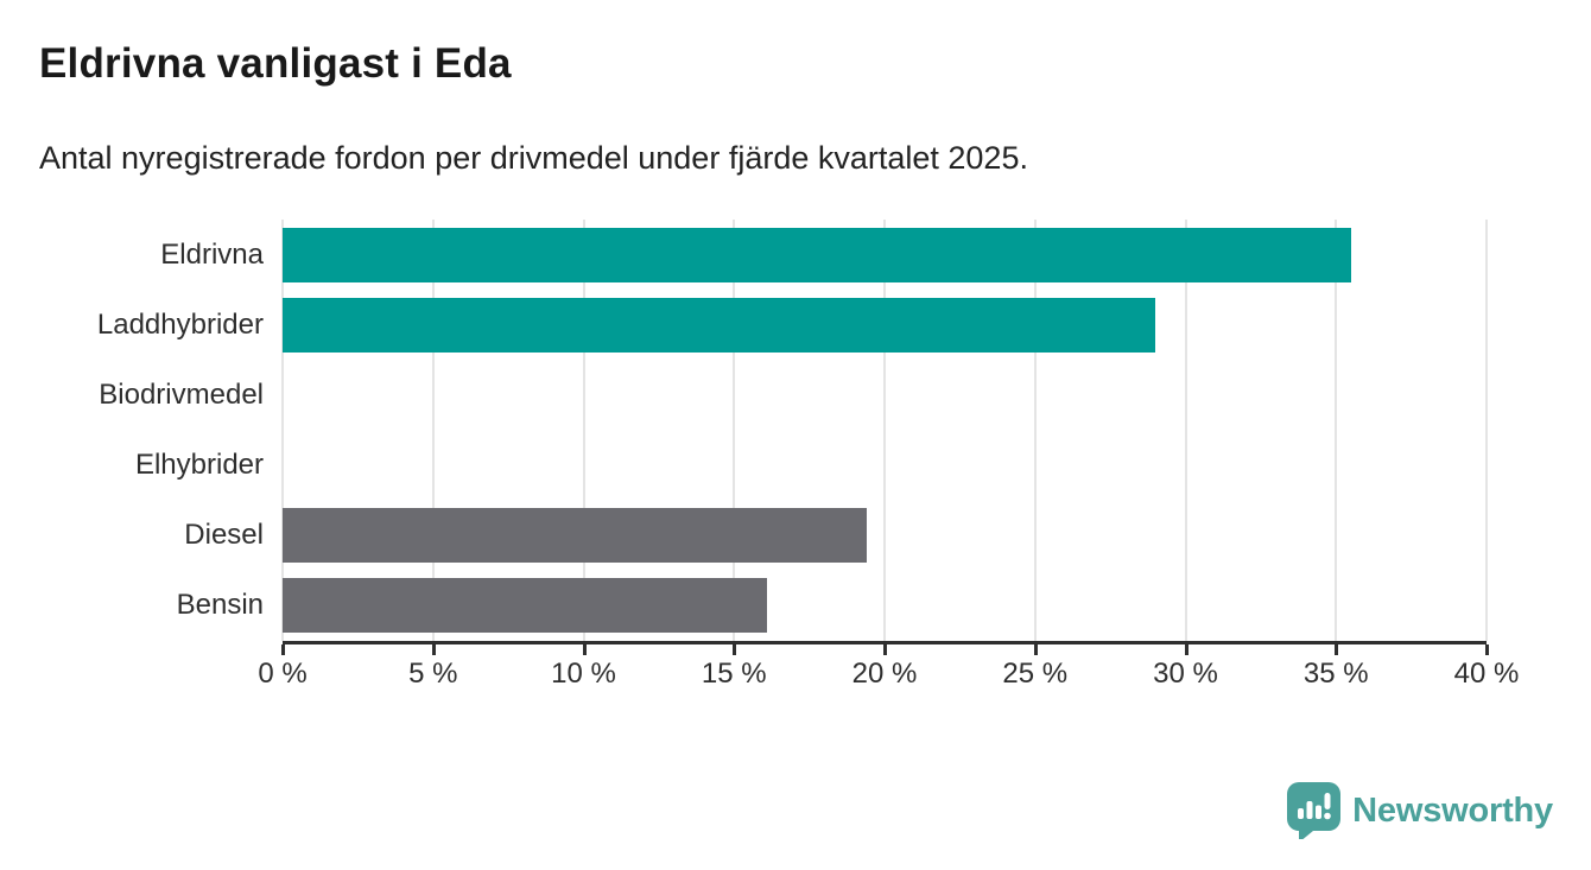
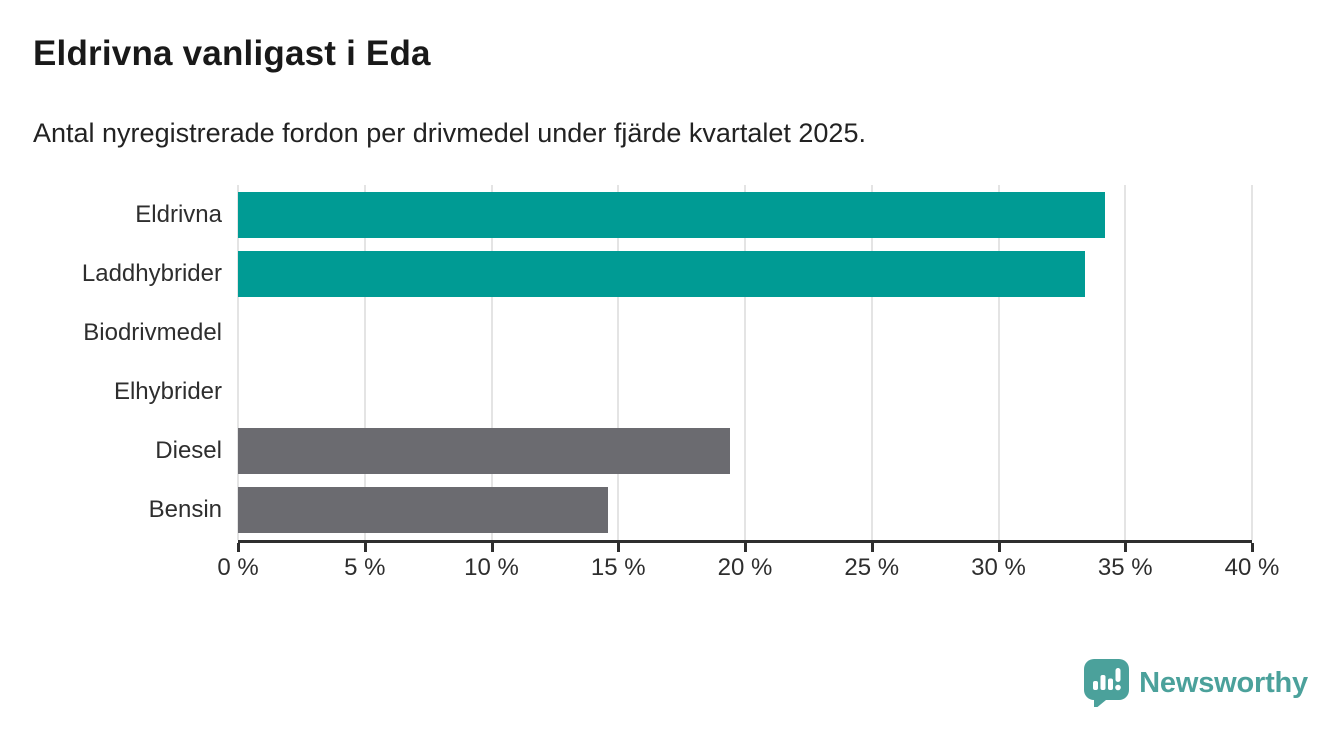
Eldrivna: 35.5% -> 34.2%
Laddhybrider: 29.0% -> 33.4%
Bensin: 16.1% -> 14.6%
